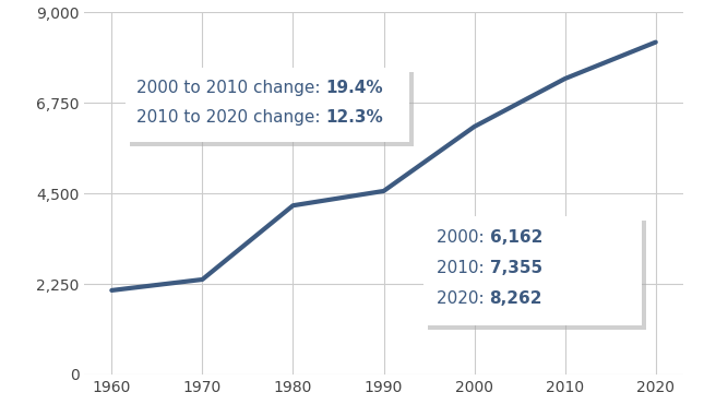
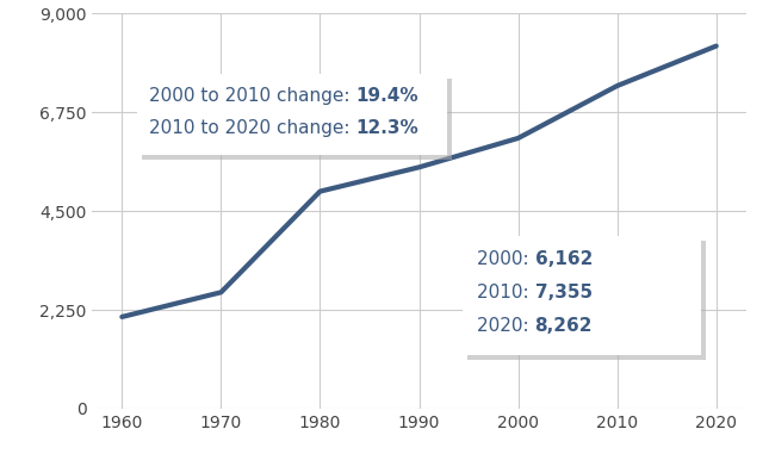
1970: 2,360 -> 2,650
1980: 4,200 -> 4,950
1990: 4,560 -> 5,500
